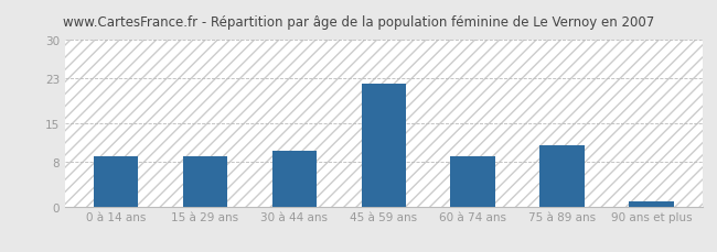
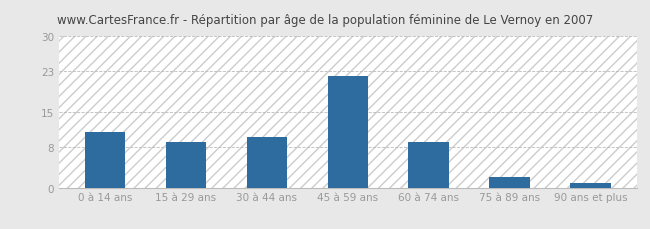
0 à 14 ans: 9 -> 11
75 à 89 ans: 11 -> 2
